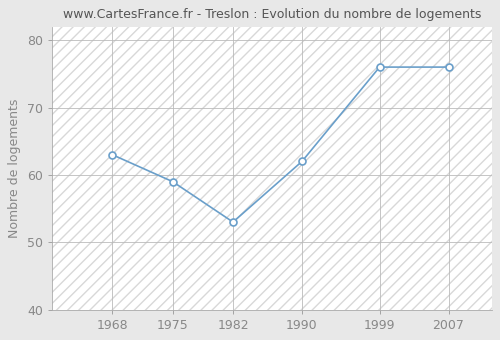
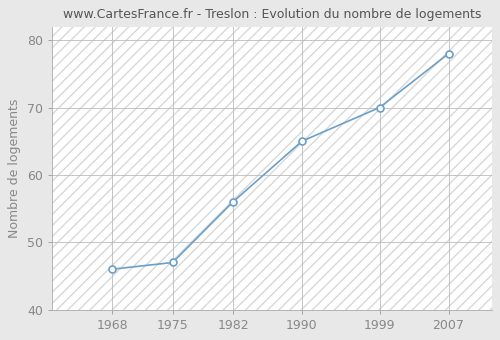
1968: 63 -> 46
1975: 59 -> 47
1982: 53 -> 56
1990: 62 -> 65
1999: 76 -> 70
2007: 76 -> 78
